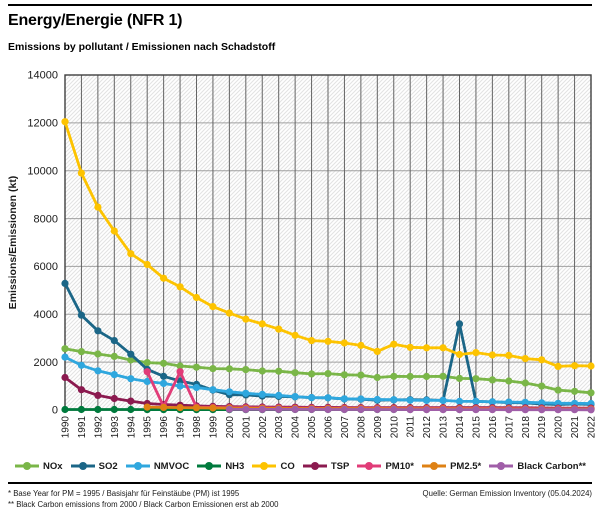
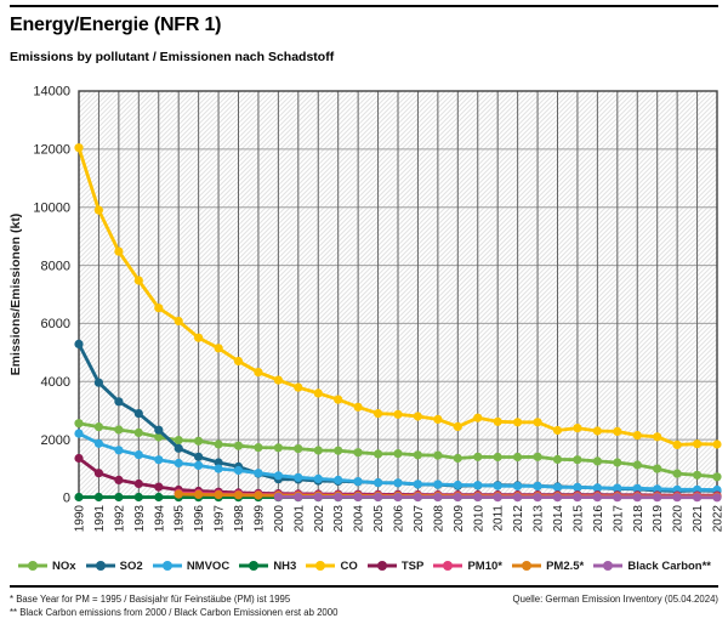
PM10*/1995: 1600 -> 200
PM10*/1997: 1600 -> 100
SO2/2014: 3600 -> 400
